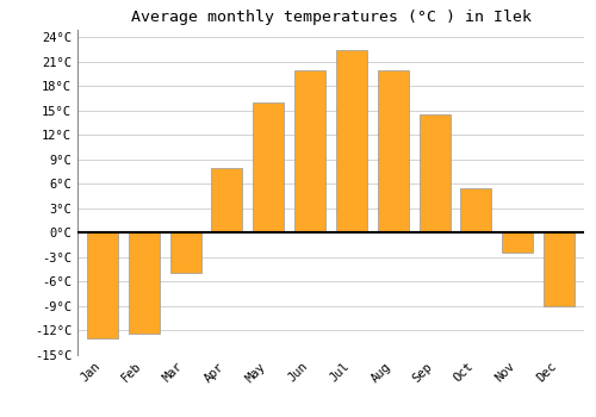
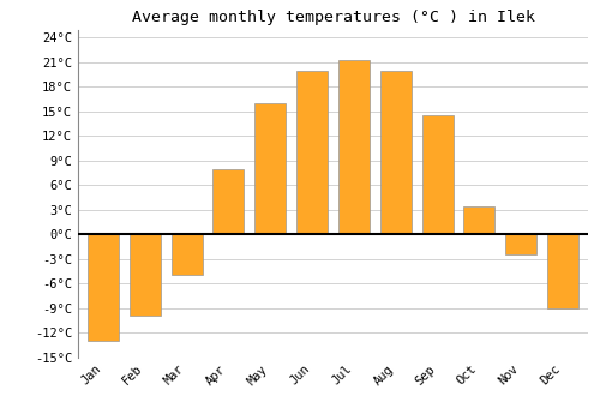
Feb: -12.5°C -> -10.0°C
Jul: 22.5°C -> 21.2°C
Oct: 5.5°C -> 3.4°C
